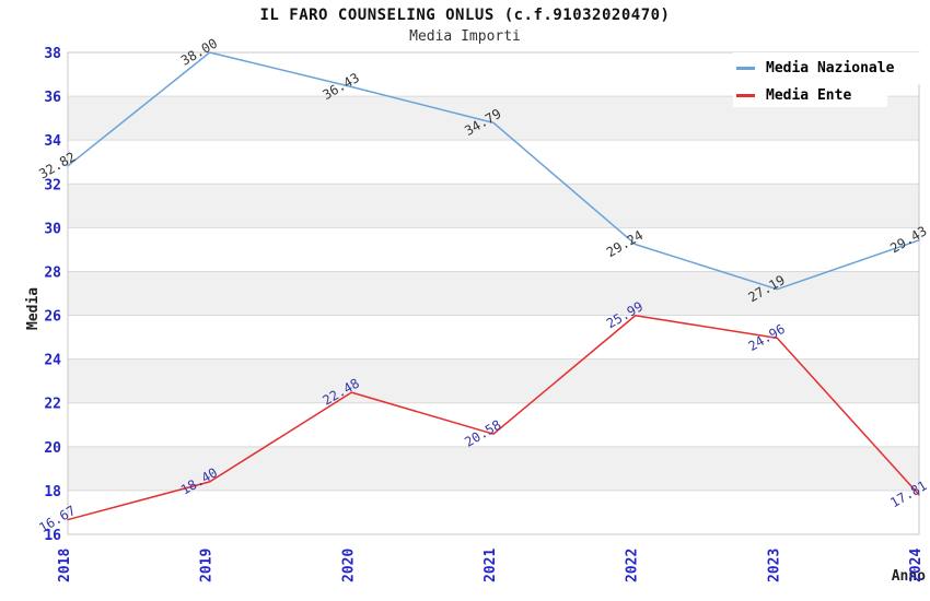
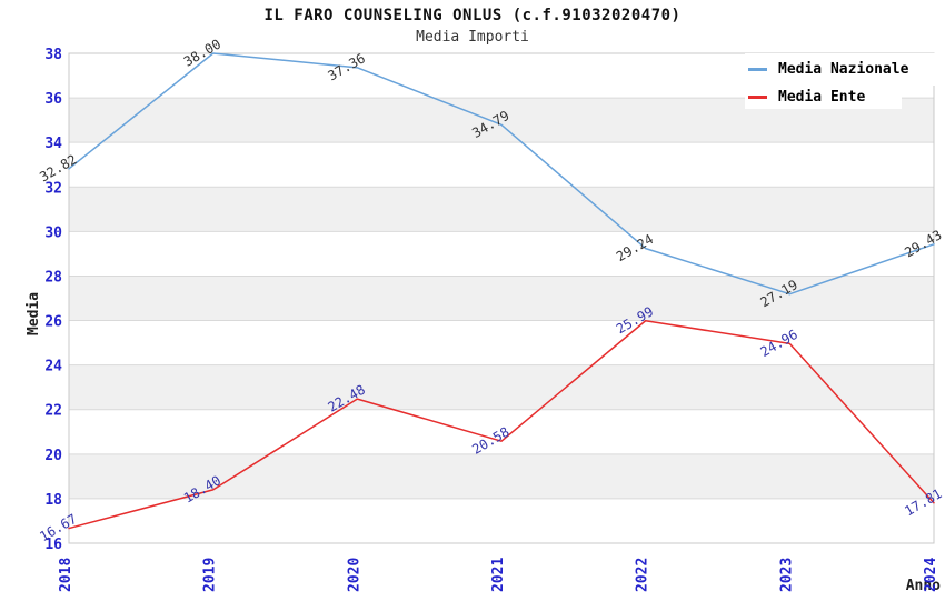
Media Nazionale/2020: 36.43 -> 37.36
